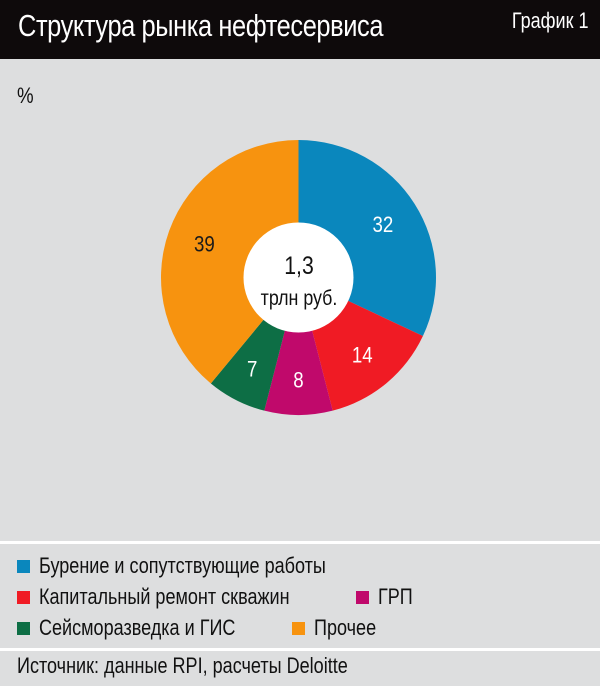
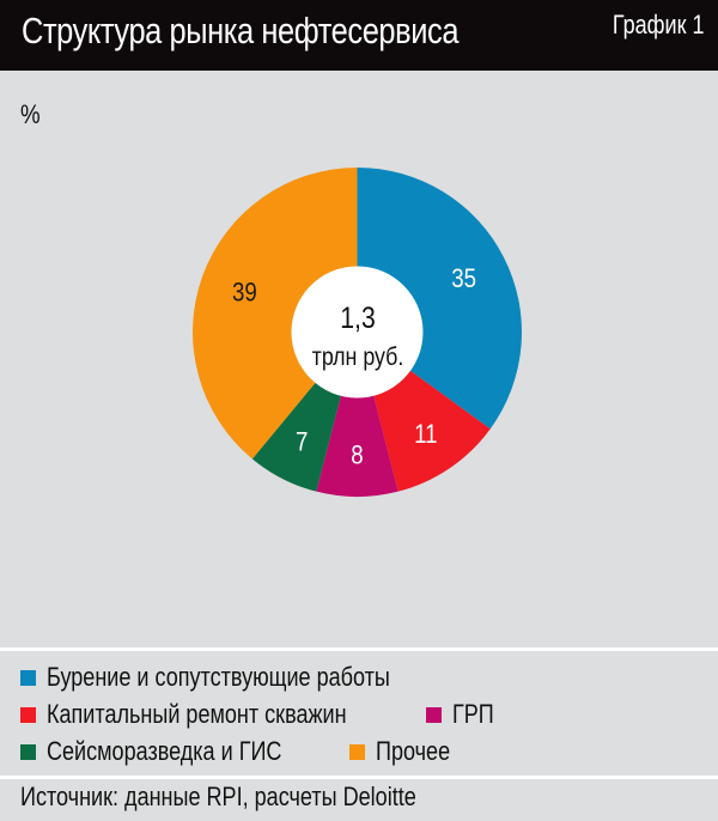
Бурение и сопутствующие работы: 32 -> 35
Капитальный ремонт скважин: 14 -> 11
